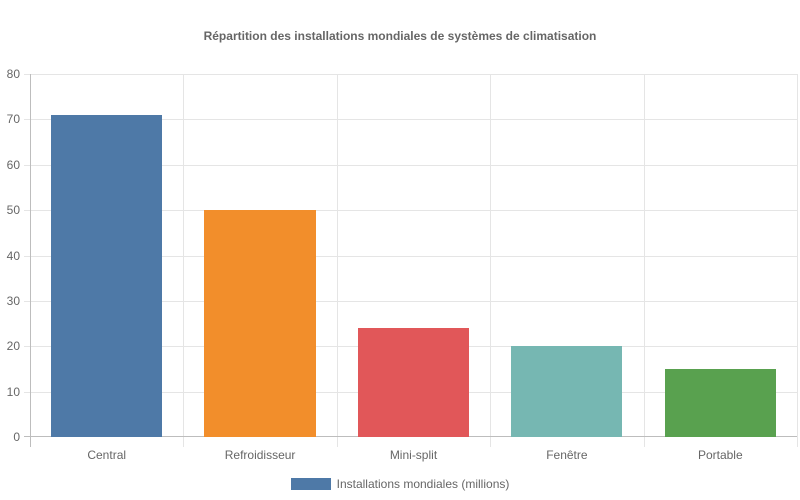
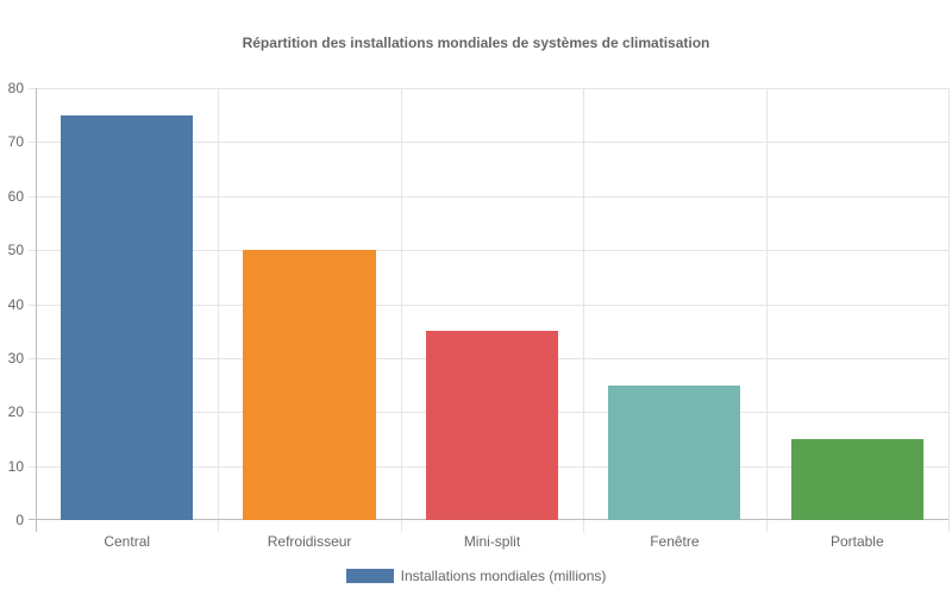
Central: 71 -> 75
Mini-split: 24 -> 35
Fenêtre: 20 -> 25
